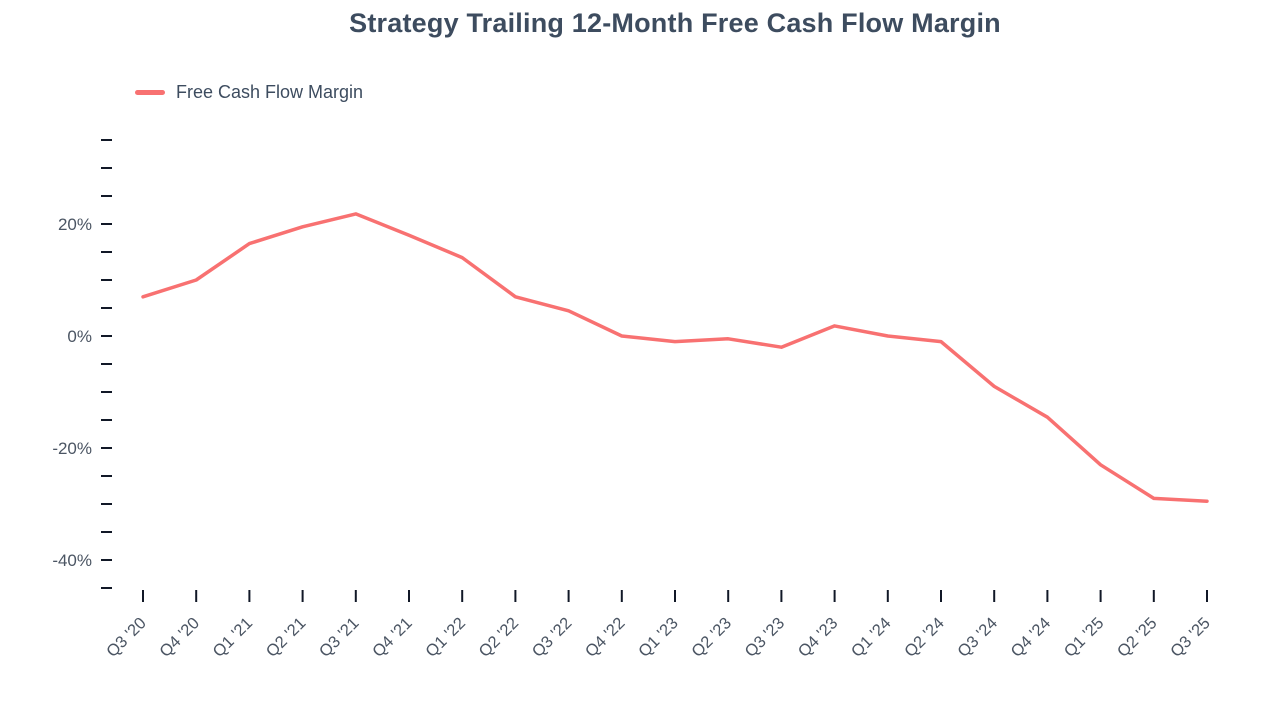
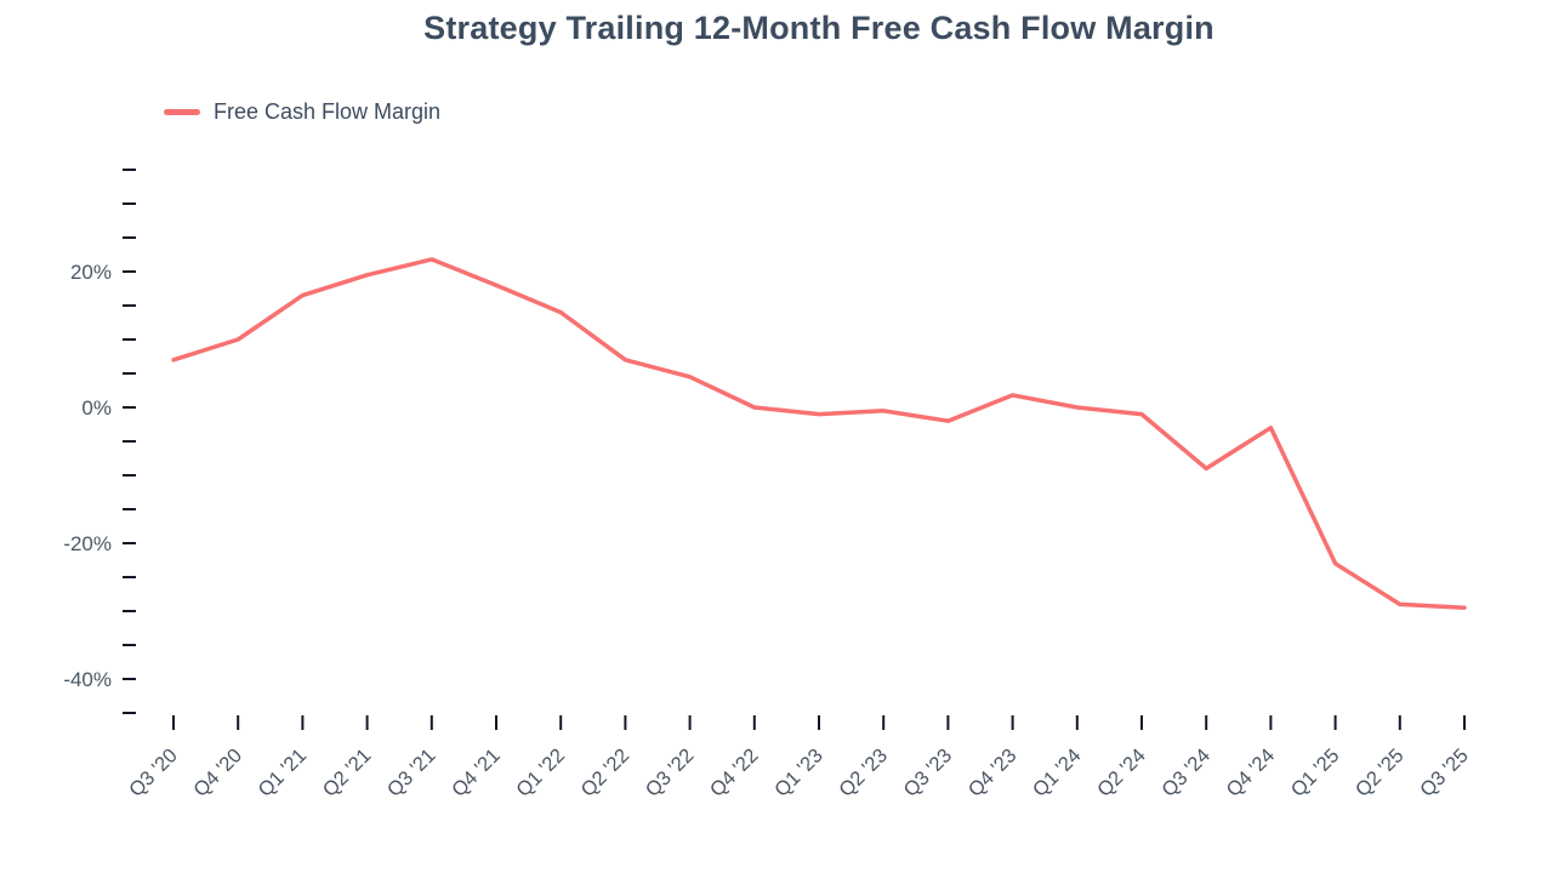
Q4 '24: -14% -> -3%
